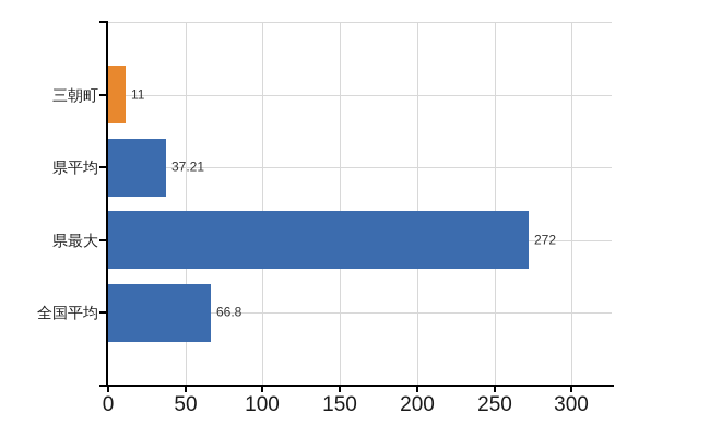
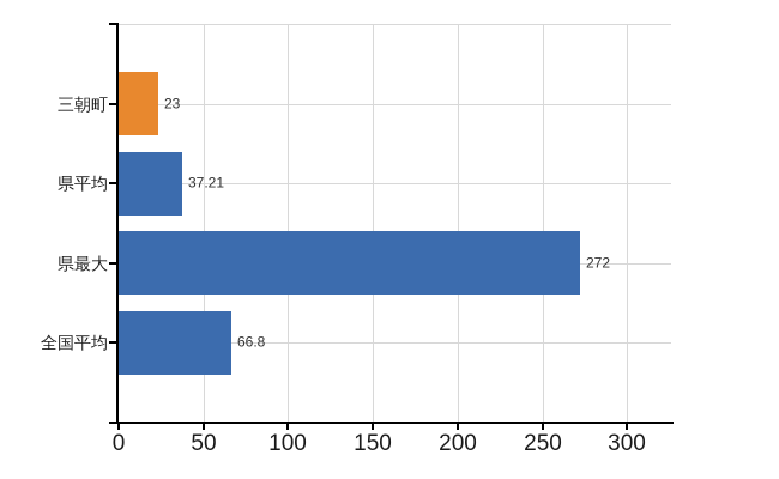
三朝町: 11 -> 23
